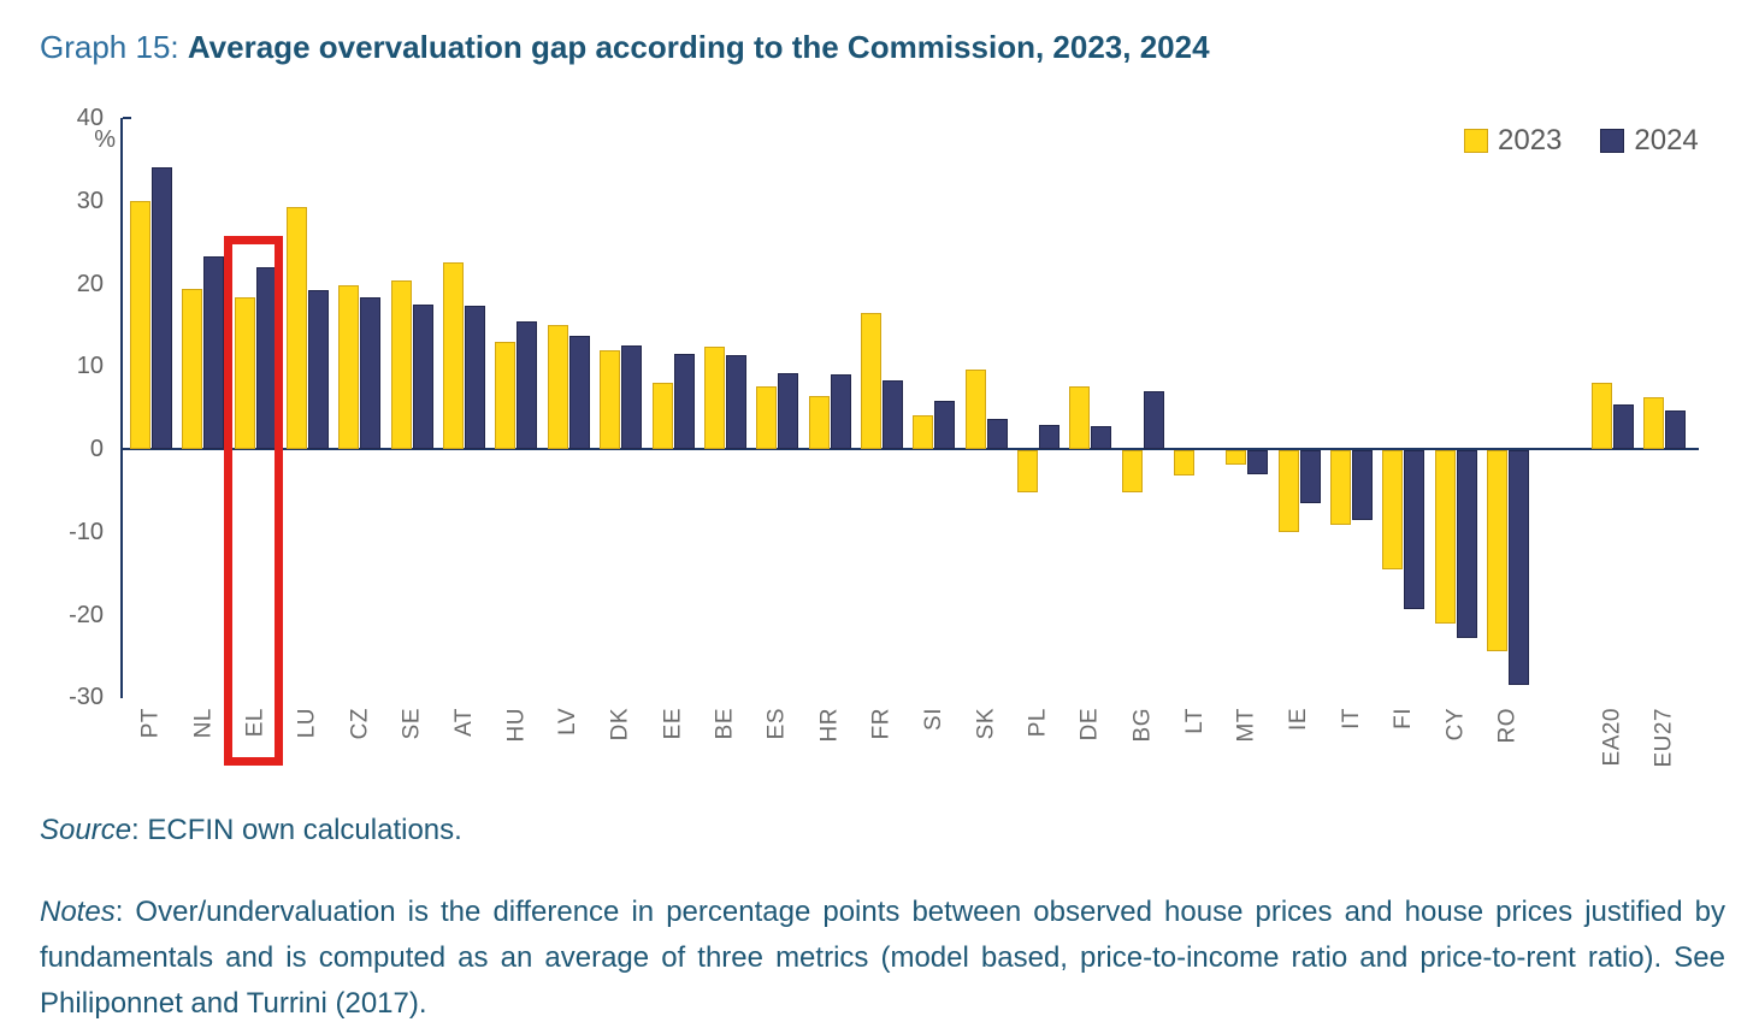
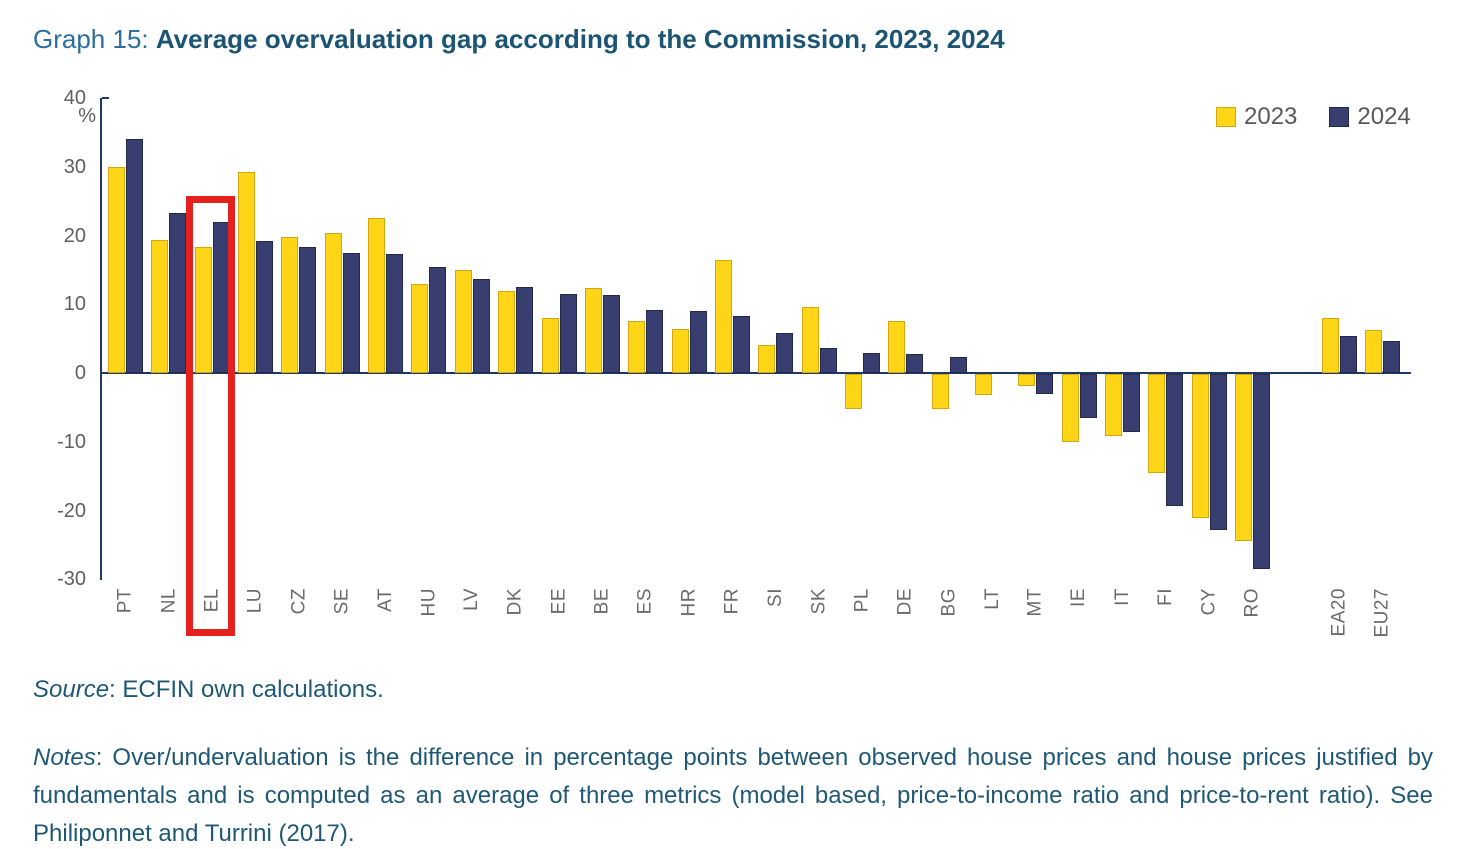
2024/BG: 7 -> 2
